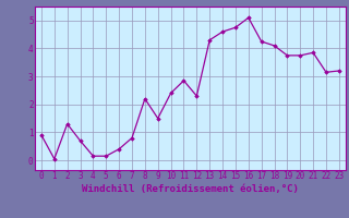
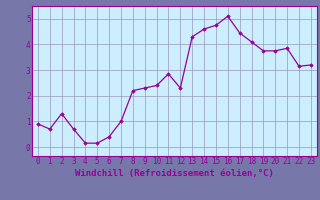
1: 0.05 -> 0.70
7: 0.80 -> 1.00
9: 1.50 -> 2.30
17: 4.25 -> 4.45
